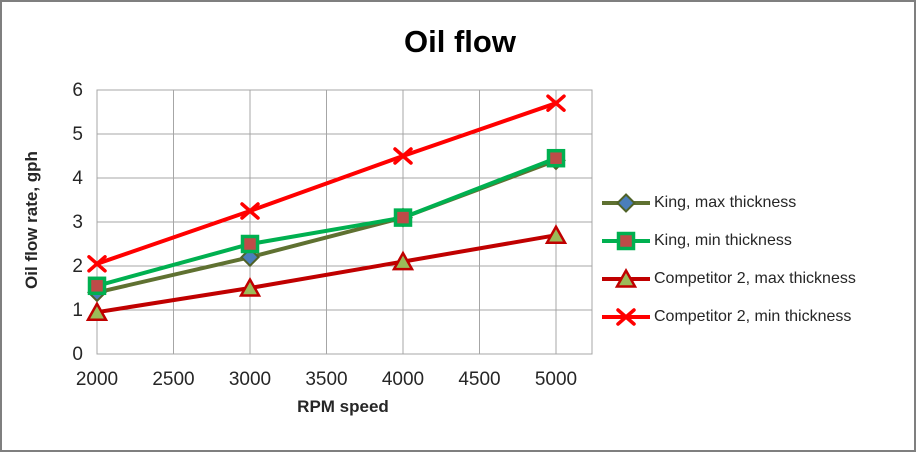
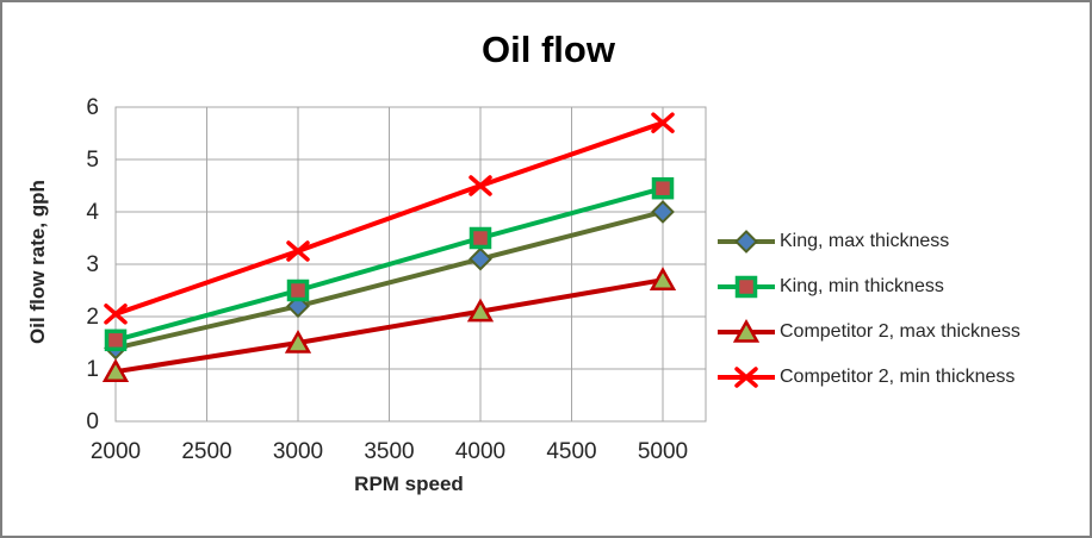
King, min thickness/4000: 3.1 -> 3.5
King, max thickness/5000: 4.4 -> 4.0
